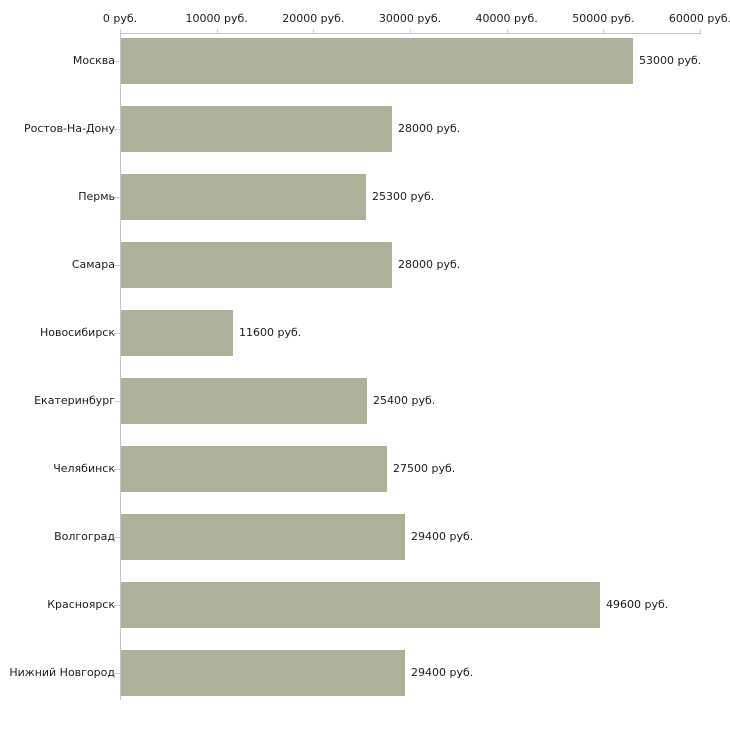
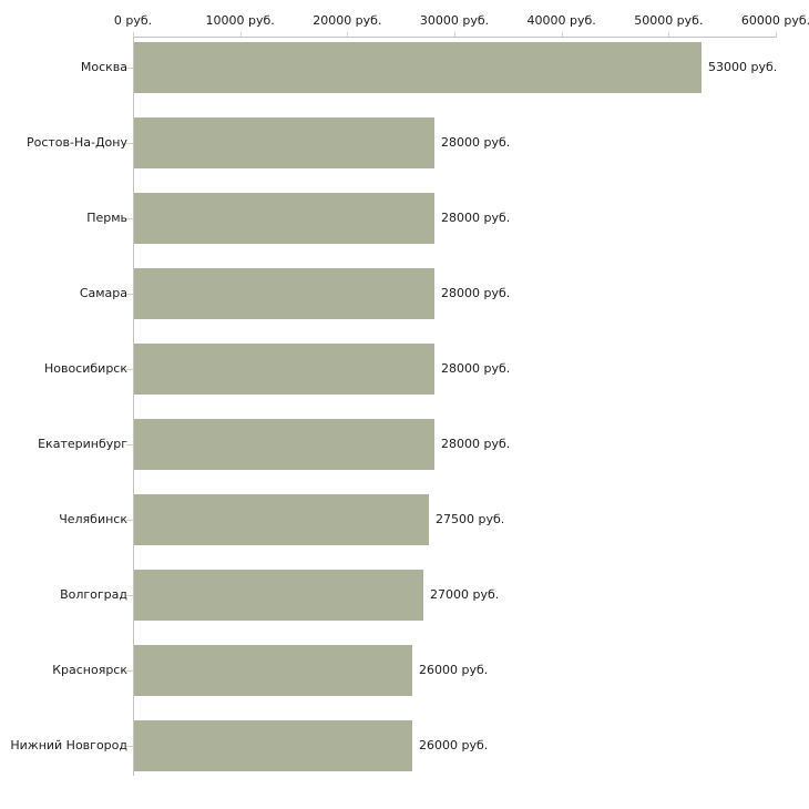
Пермь: 25300 -> 28000
Новосибирск: 11600 -> 28000
Екатеринбург: 25400 -> 28000
Волгоград: 29400 -> 27000
Красноярск: 49600 -> 26000
Нижний Новгород: 29400 -> 26000
